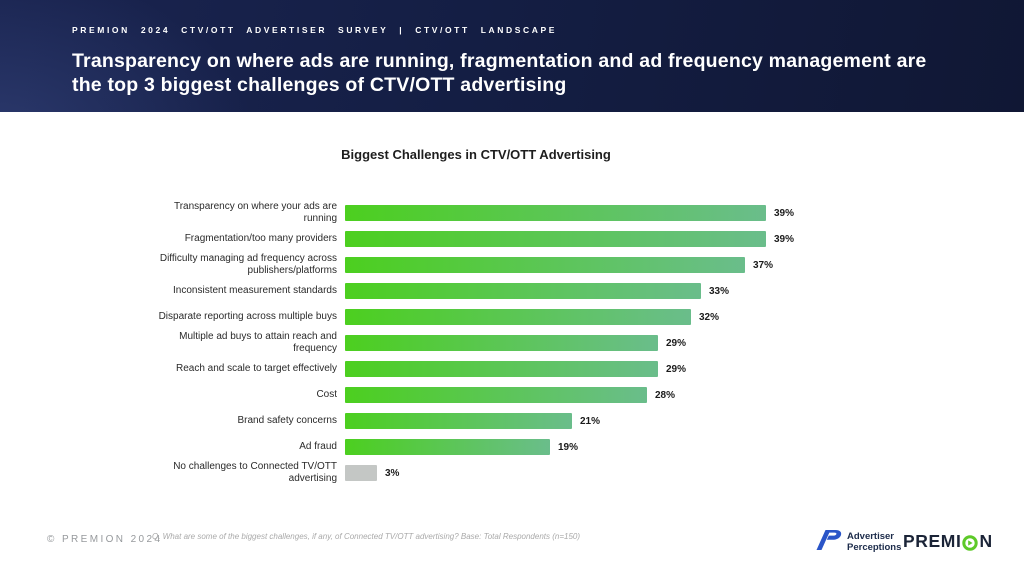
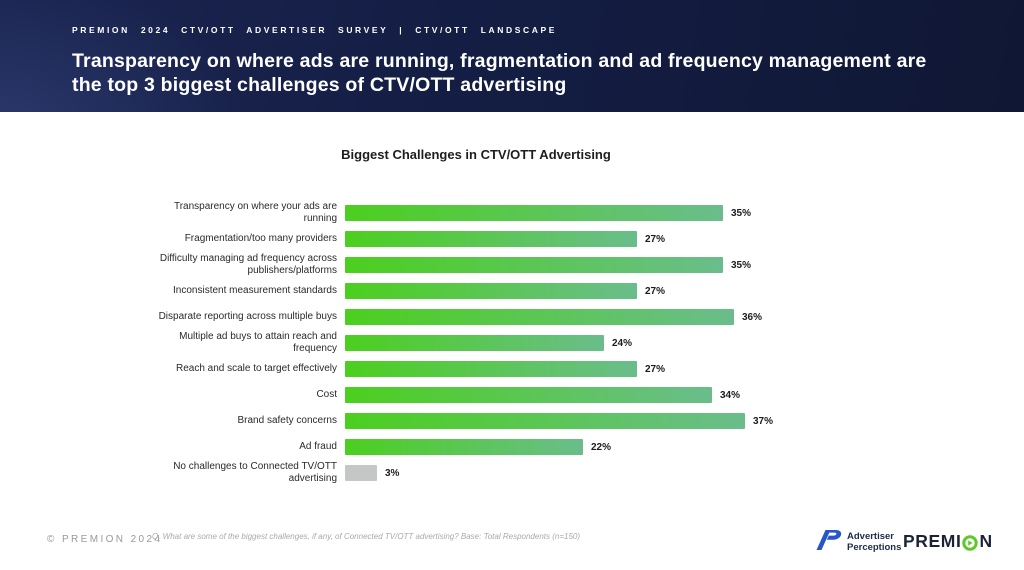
Transparency on where your ads are running: 39% -> 35%
Fragmentation/too many providers: 39% -> 27%
Difficulty managing ad frequency across publishers/platforms: 37% -> 35%
Inconsistent measurement standards: 33% -> 27%
Disparate reporting across multiple buys: 32% -> 36%
Multiple ad buys to attain reach and frequency: 29% -> 24%
Reach and scale to target effectively: 29% -> 27%
Cost: 28% -> 34%
Brand safety concerns: 21% -> 37%
Ad fraud: 19% -> 22%
